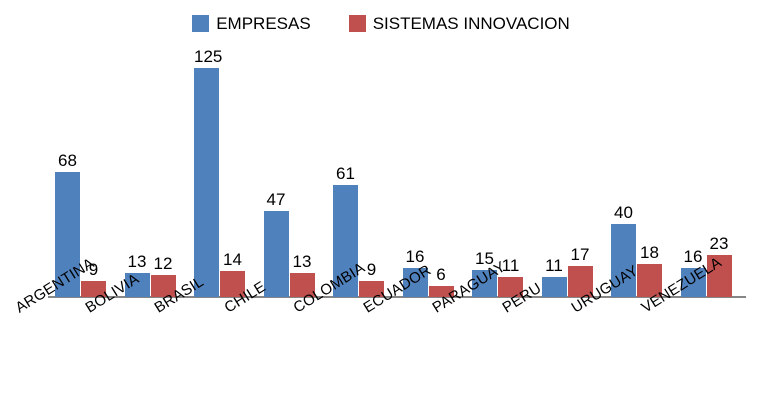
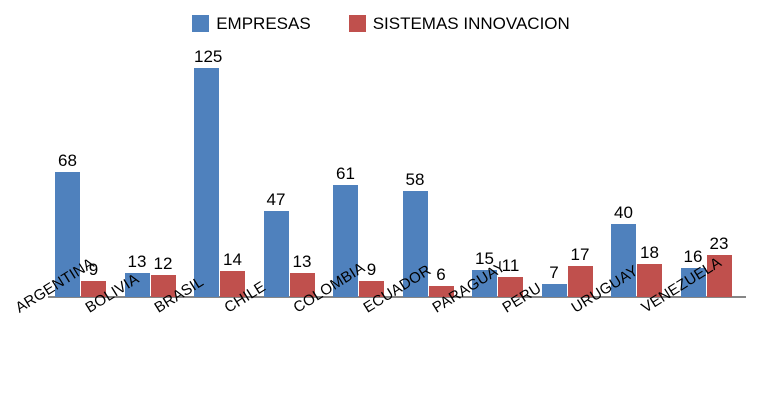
EMPRESAS/ECUADOR: 16 -> 58
EMPRESAS/PERU: 11 -> 7
